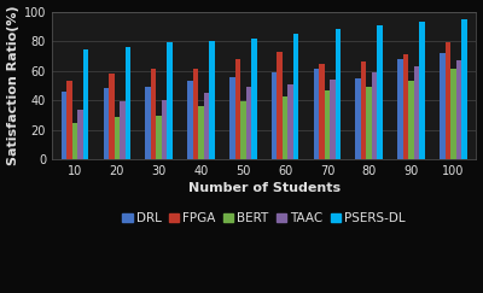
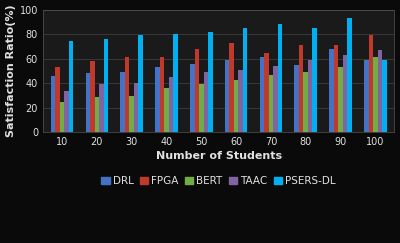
FPGA/80: 66 -> 71
PSERS-DL/80: 91 -> 85
DRL/100: 72 -> 59
PSERS-DL/100: 95 -> 59
